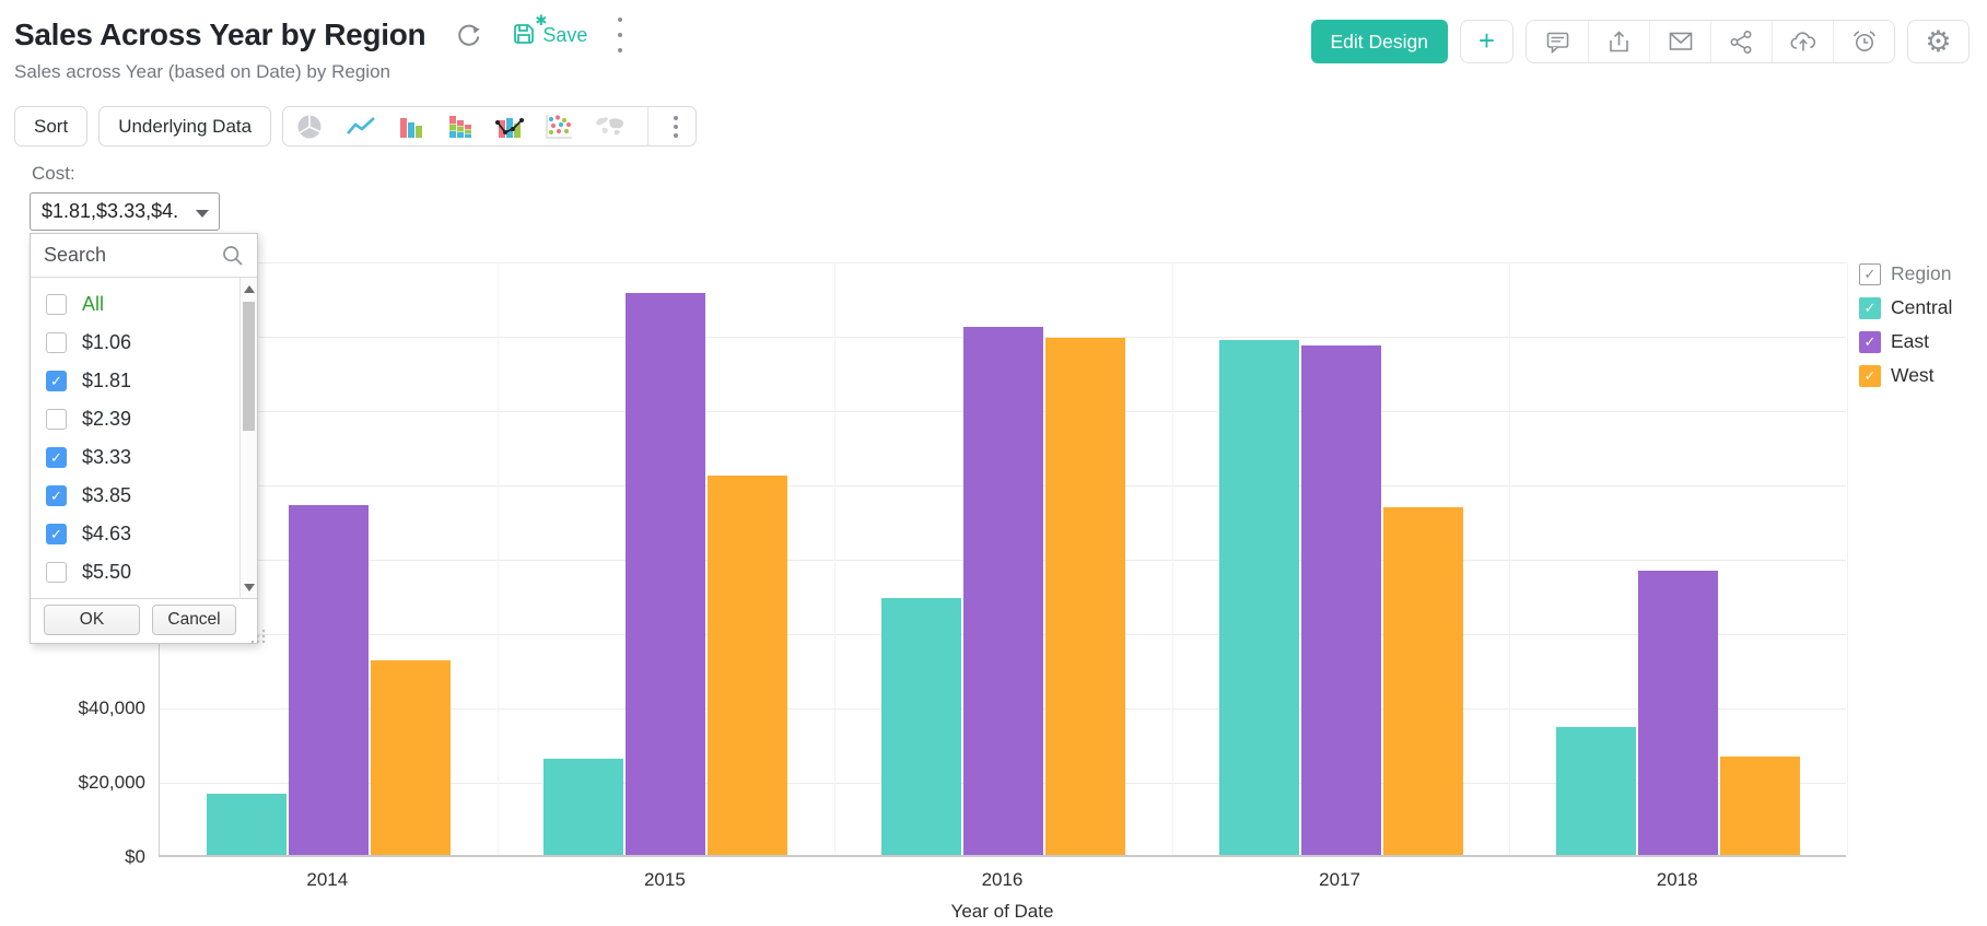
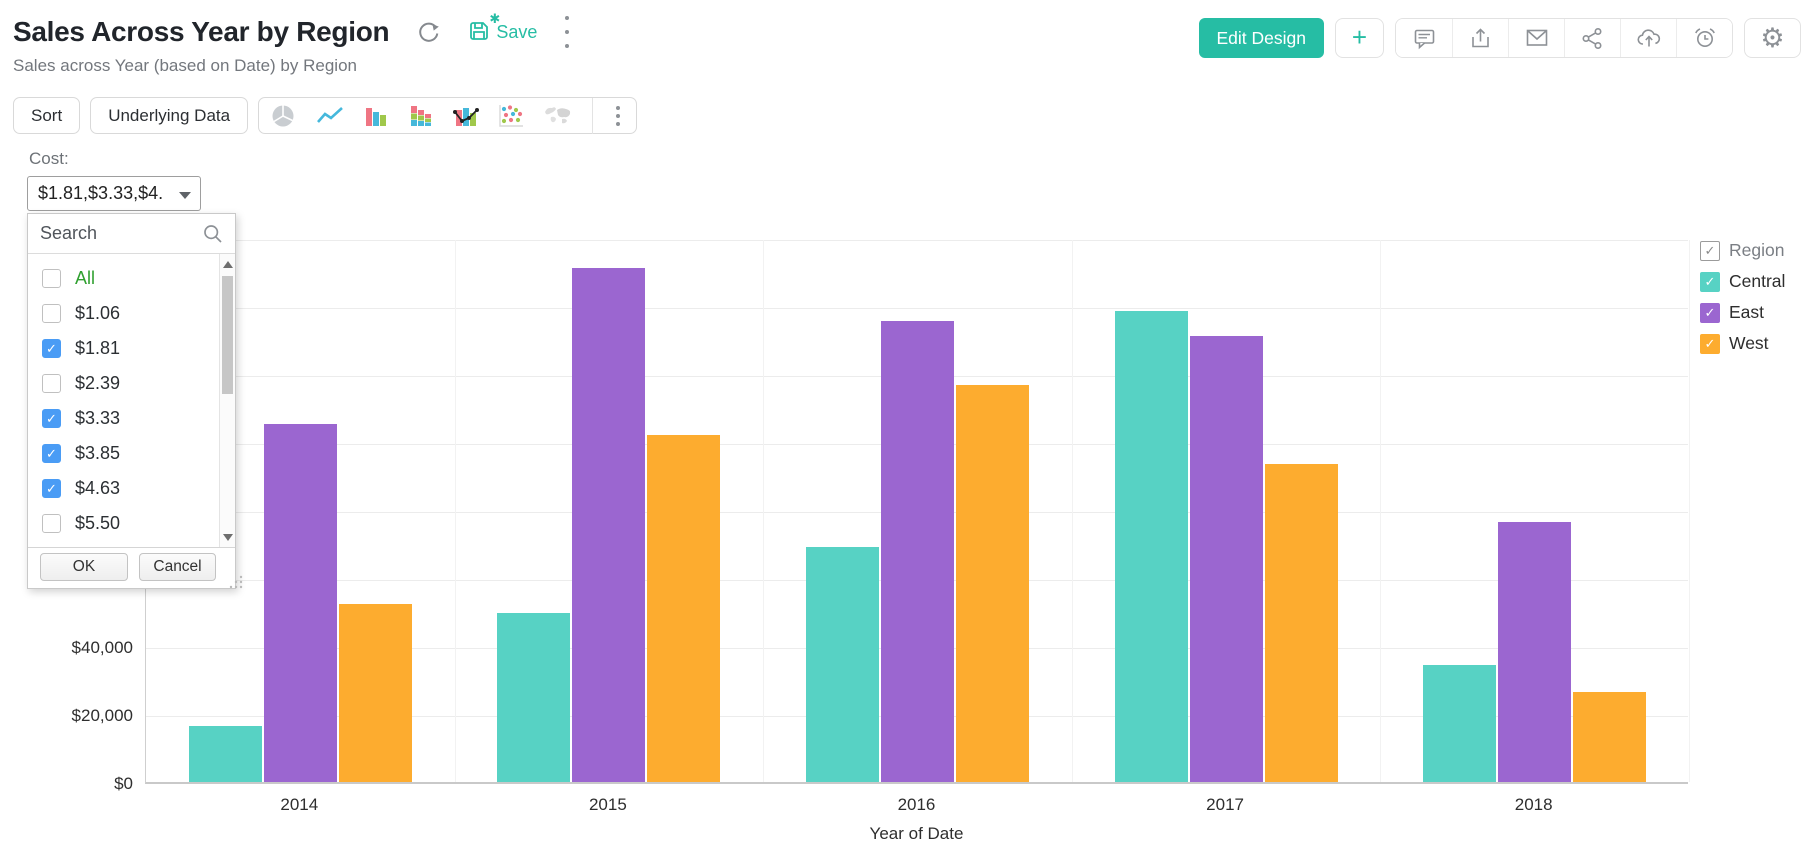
East/2014: $94000 -> $105000
Central/2015: $26000 -> $50000
East/2016: $142000 -> $136000
West/2016: $139000 -> $117000
East/2017: $137000 -> $131000
